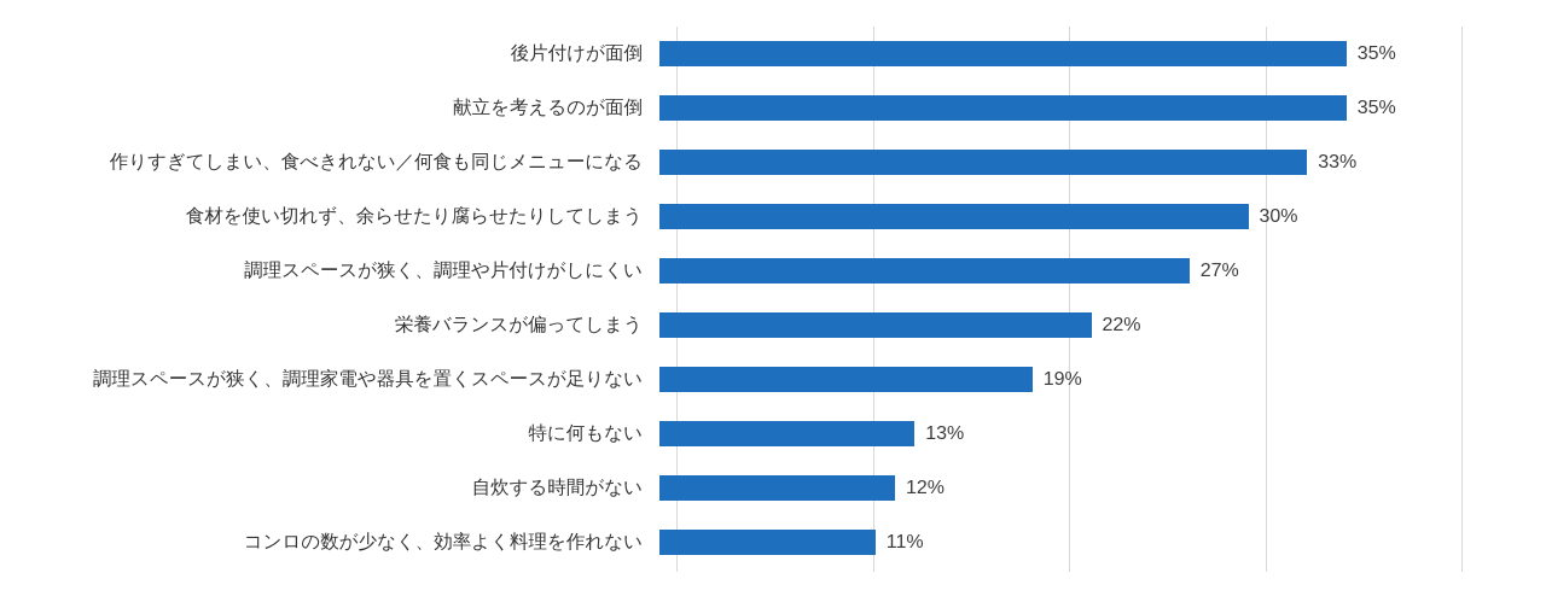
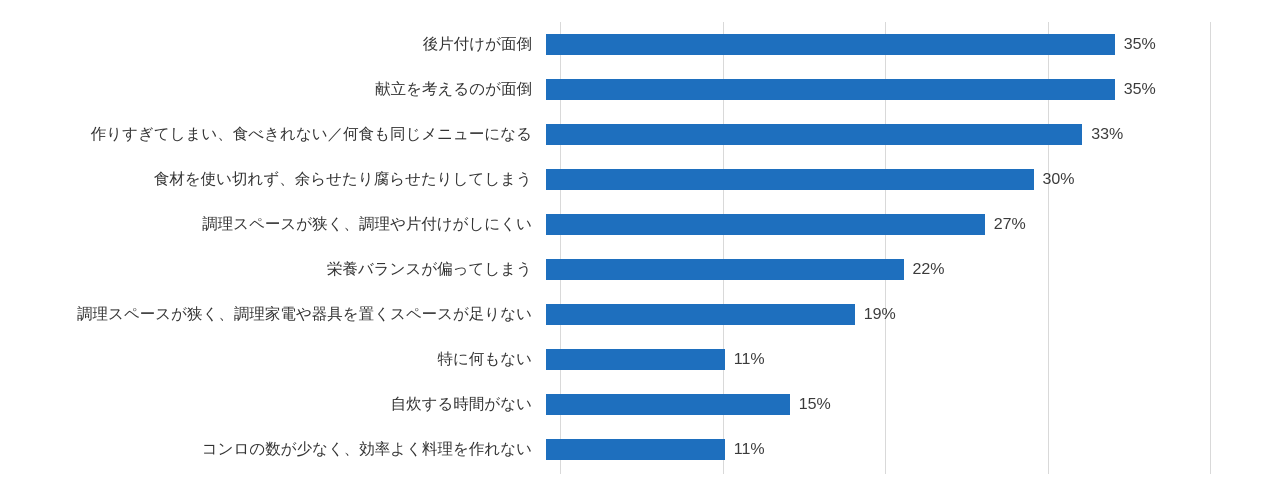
特に何もない: 13% -> 11%
自炊する時間がない: 12% -> 15%
